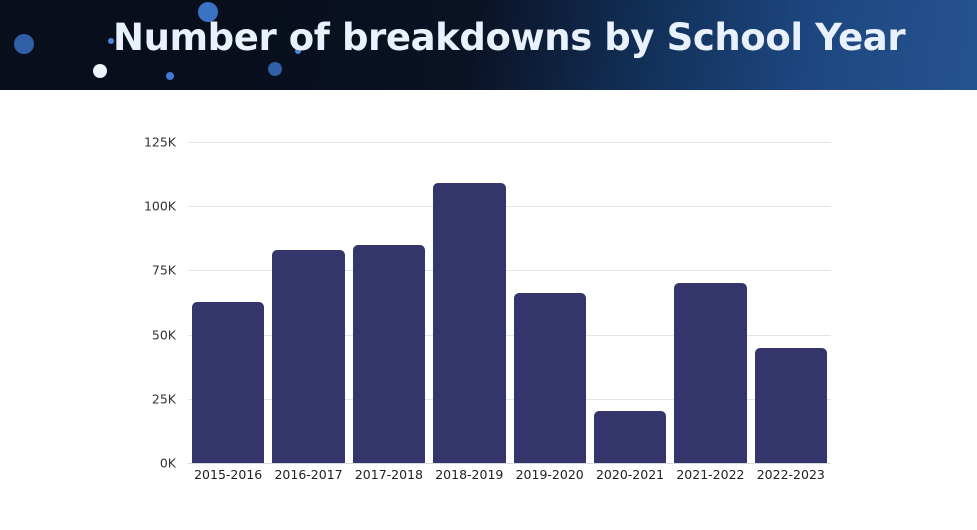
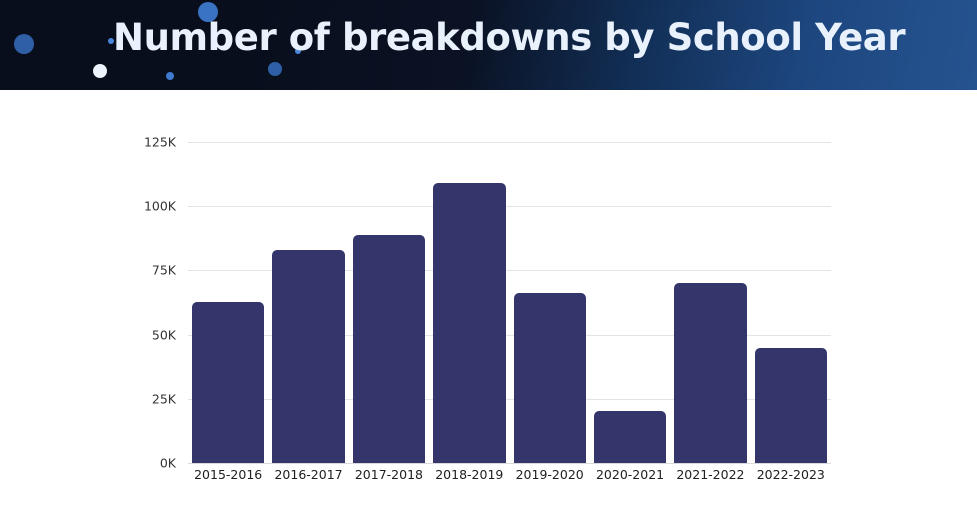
2017-2018: 85K -> 89K
